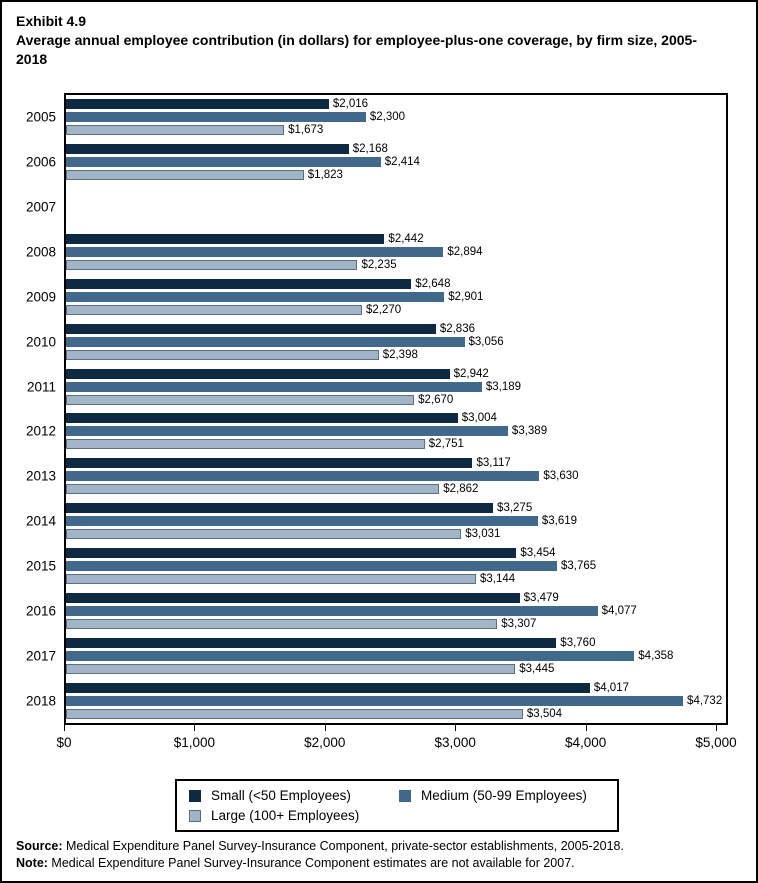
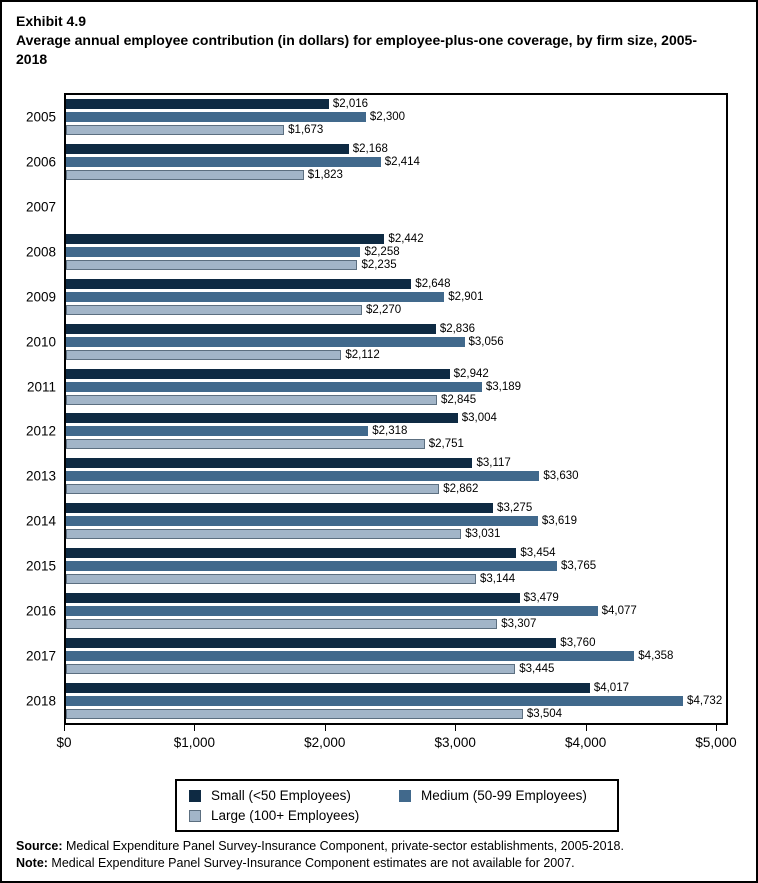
Medium (50-99 Employees)/2008: $2,894 -> $2,258
Large (100+ Employees)/2010: $2,398 -> $2,112
Large (100+ Employees)/2011: $2,670 -> $2,845
Medium (50-99 Employees)/2012: $3,389 -> $2,318
